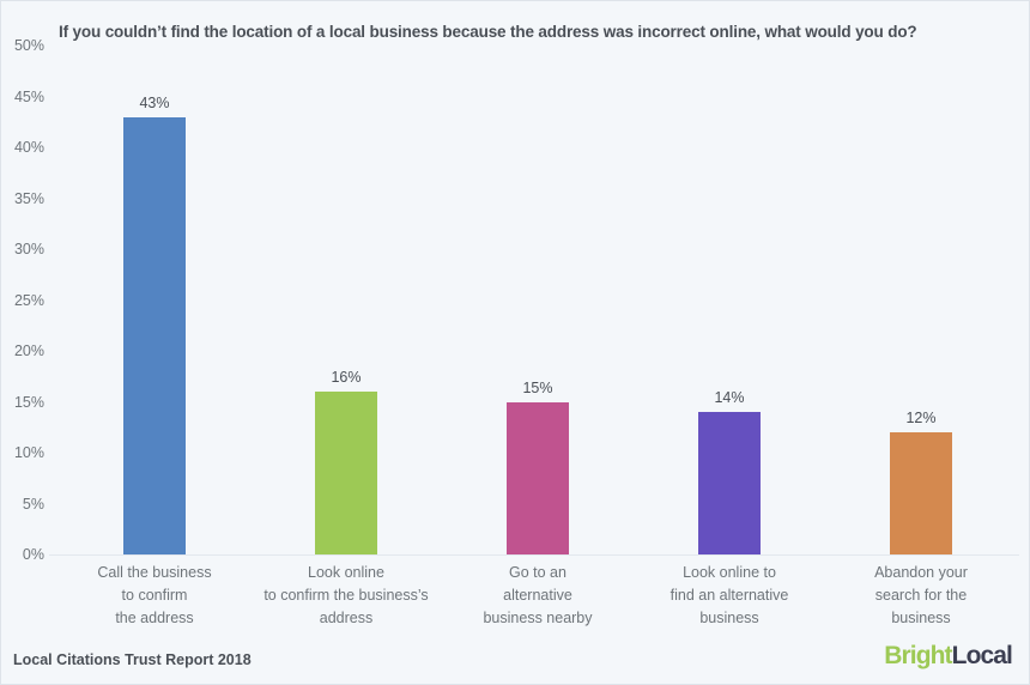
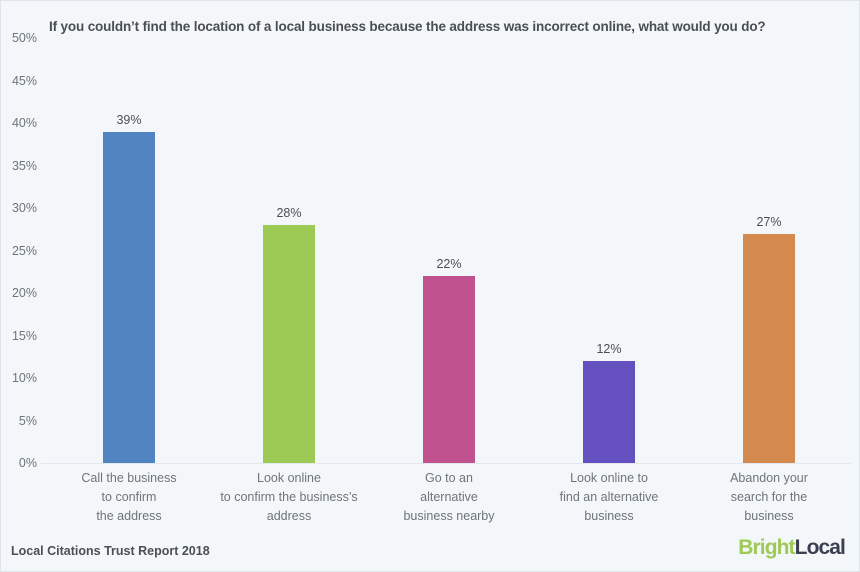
Call the business to confirm the address: 43% -> 39%
Look online to confirm the business’s address: 16% -> 28%
Go to an alternative business nearby: 15% -> 22%
Look online to find an alternative business: 14% -> 12%
Abandon your search for the business: 12% -> 27%
